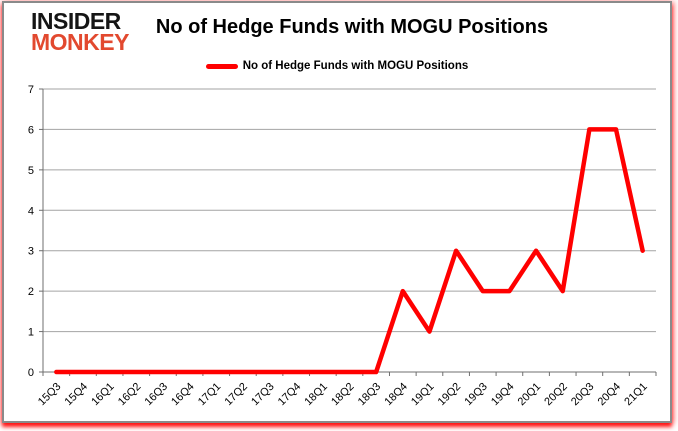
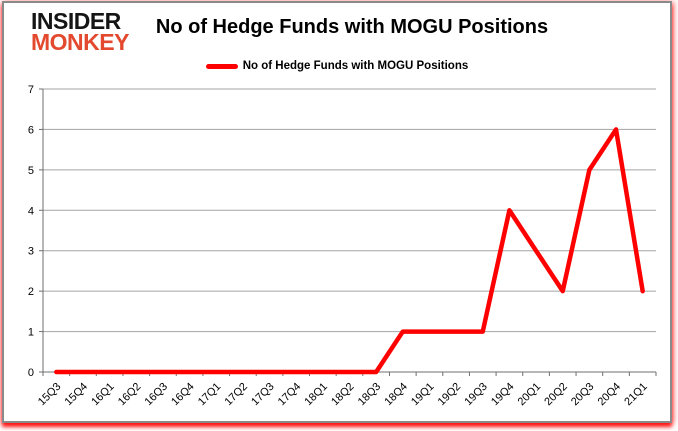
18Q4: 2 -> 1
19Q2: 3 -> 1
19Q3: 2 -> 1
19Q4: 2 -> 4
20Q3: 6 -> 5
21Q1: 3 -> 2
